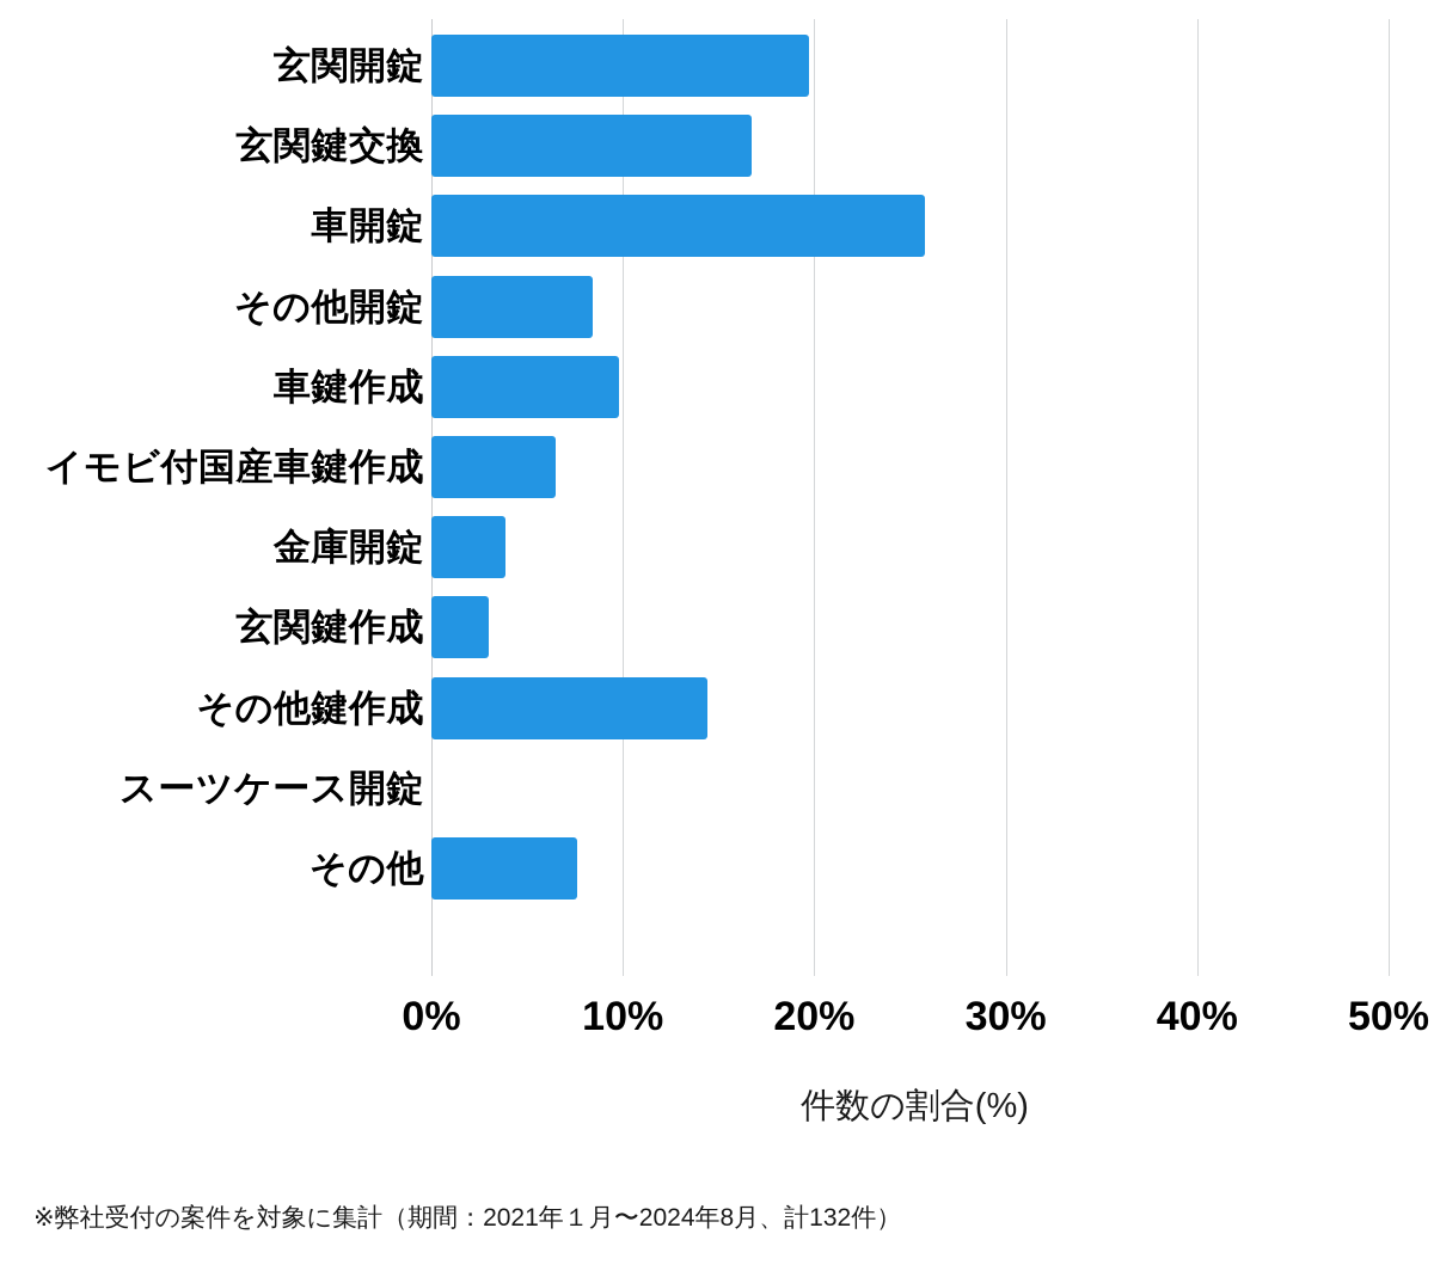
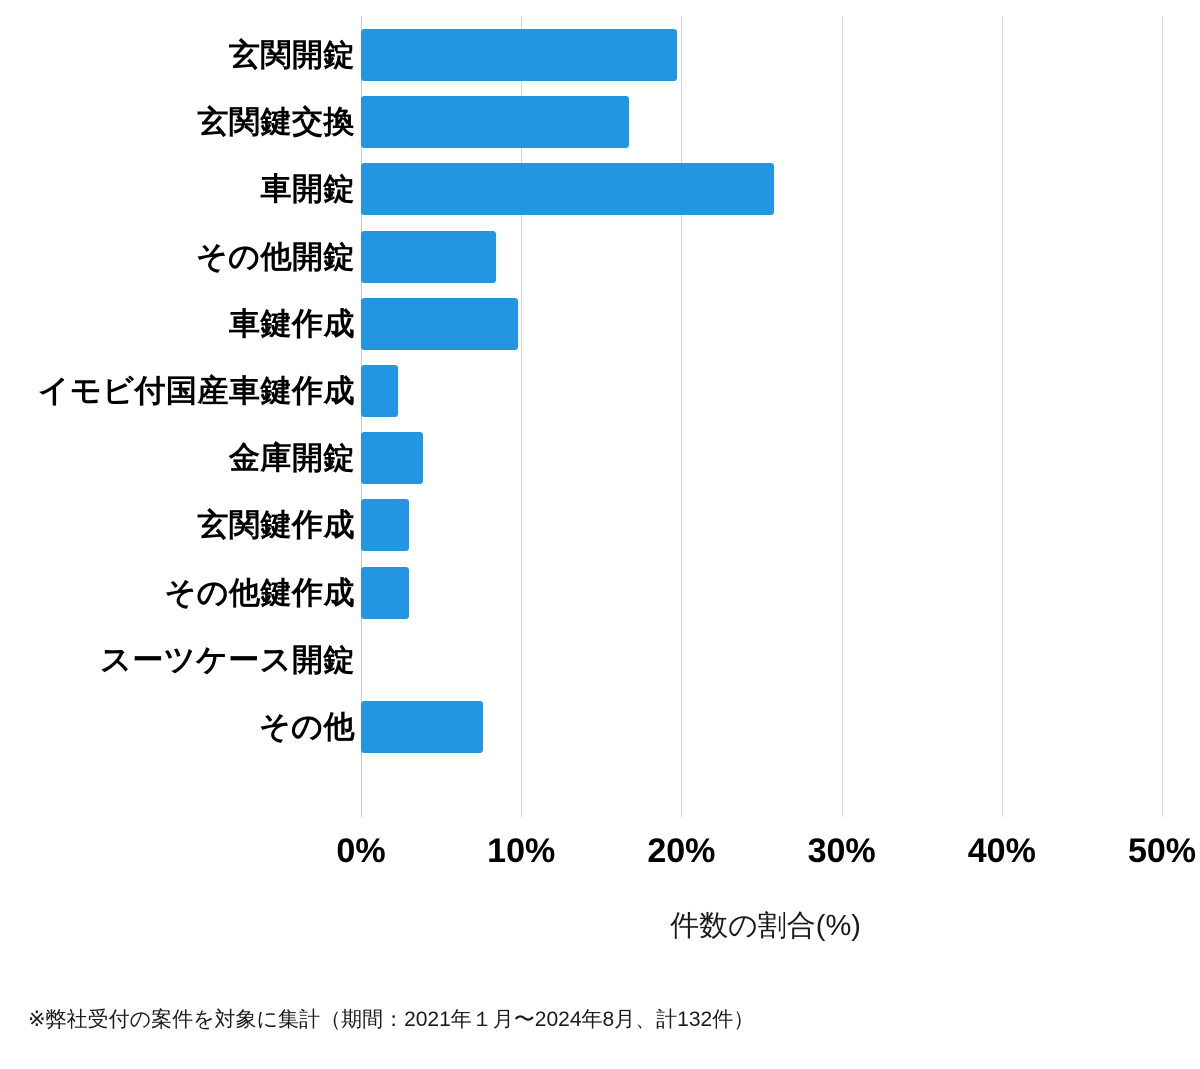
イモビ付国産車鍵作成: 6.5% -> 2.3%
その他鍵作成: 14.4% -> 3.0%
